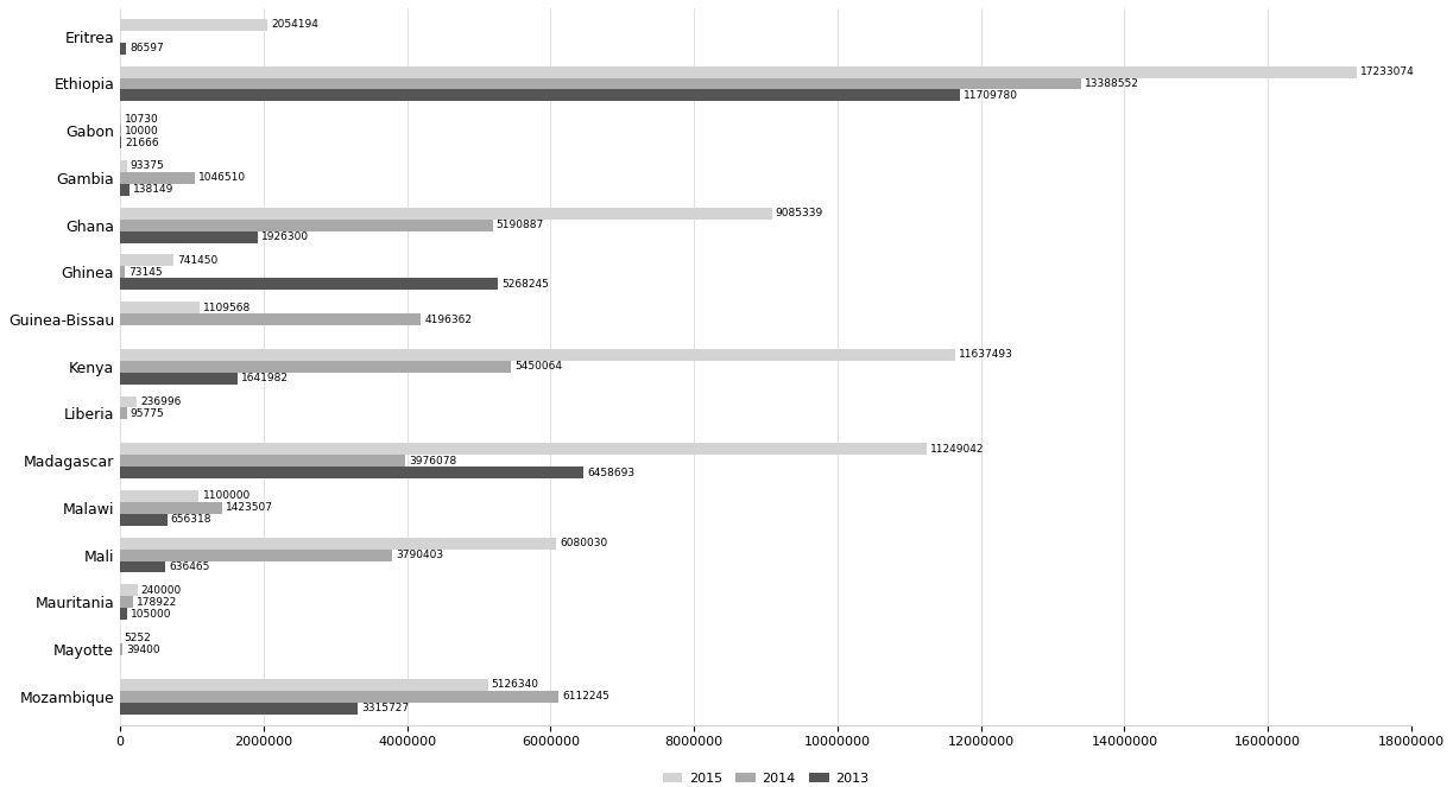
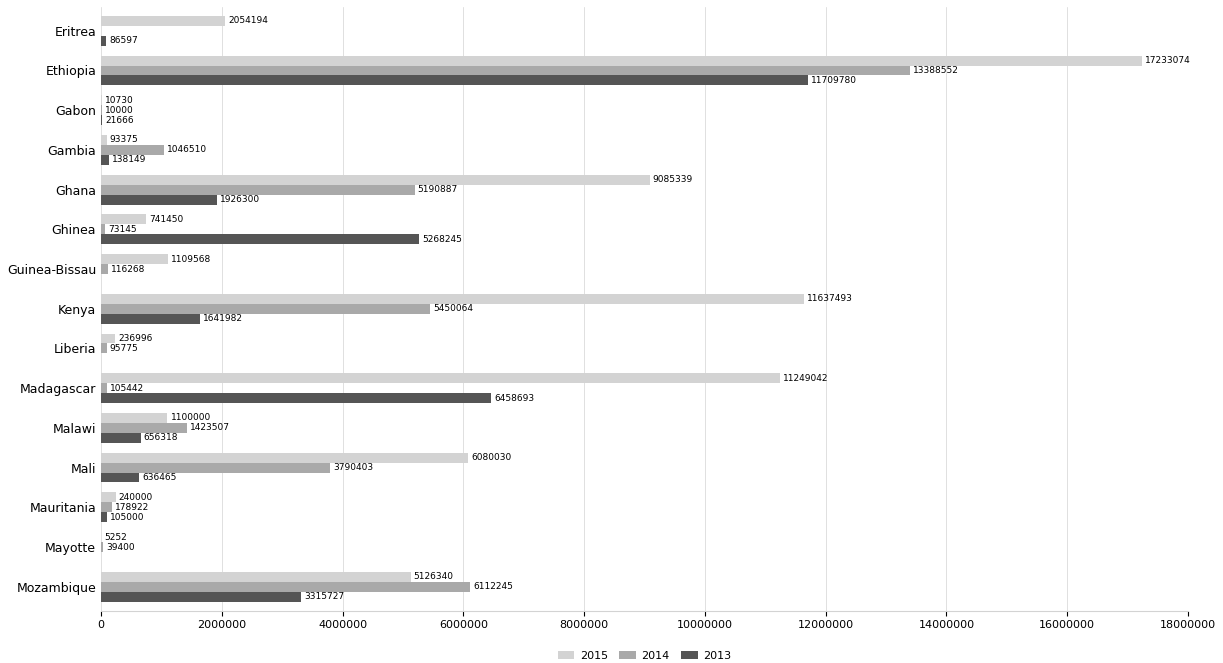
2014/Guinea-Bissau: 4196362 -> 116268
2014/Madagascar: 3976078 -> 105442
